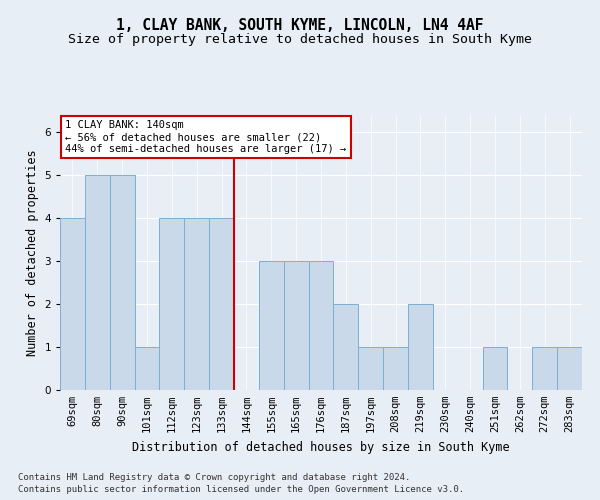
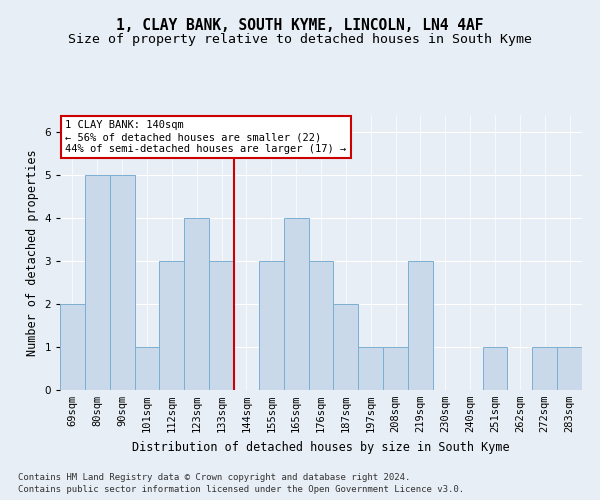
69sqm: 4 -> 2
112sqm: 4 -> 3
133sqm: 4 -> 3
165sqm: 3 -> 4
219sqm: 2 -> 3
